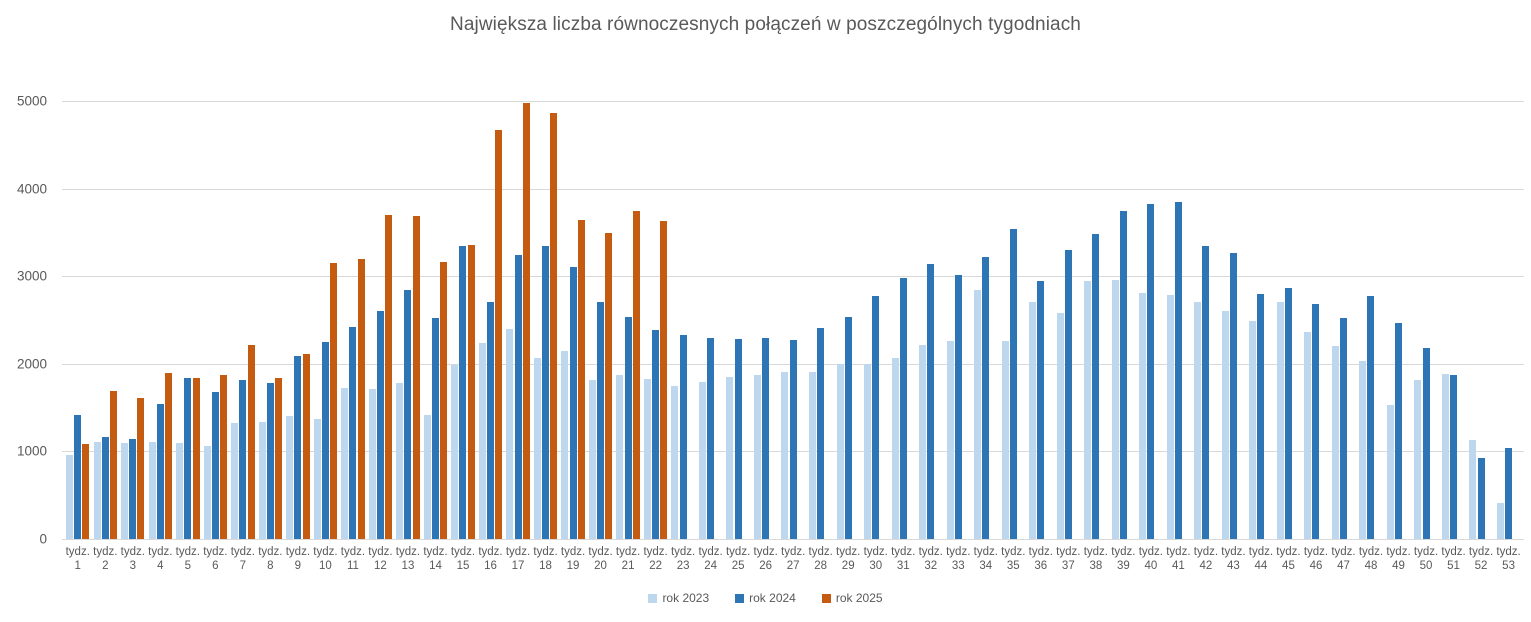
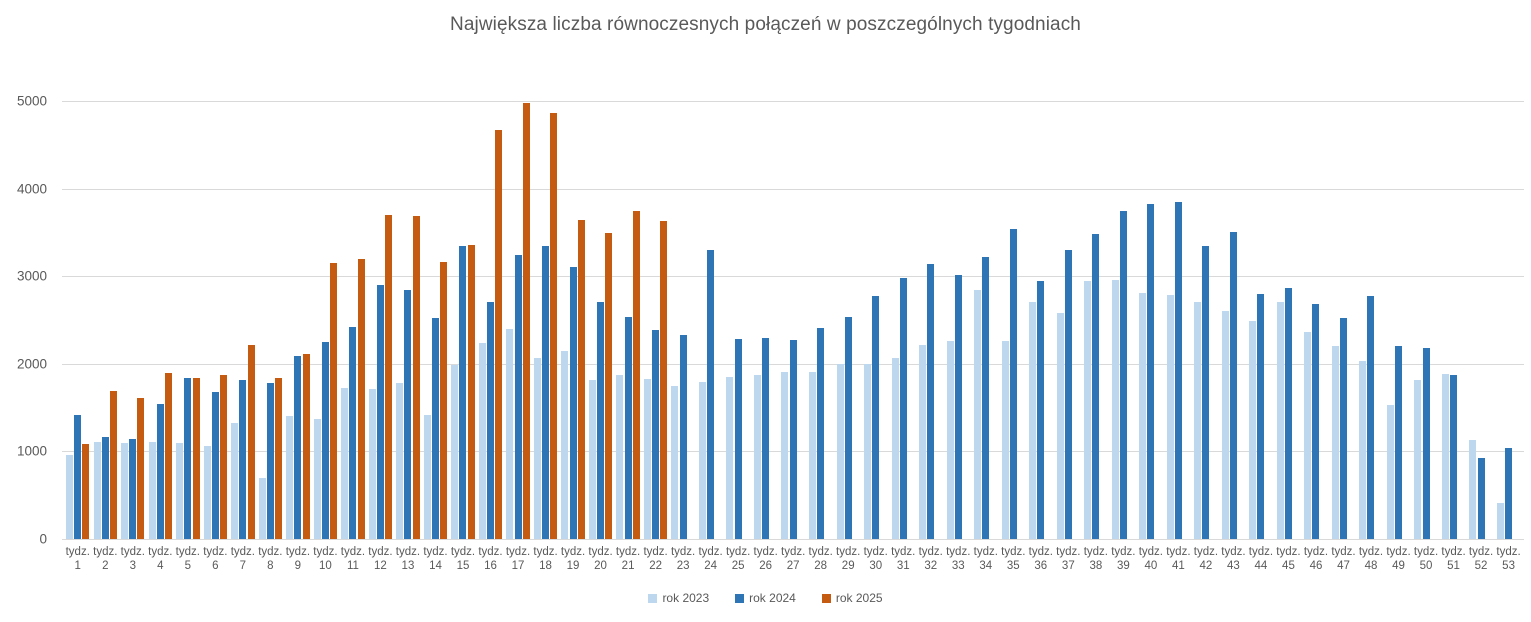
rok 2023/tydz. 8: 1300 -> 700
rok 2024/tydz. 12: 2600 -> 2900
rok 2024/tydz. 24: 2300 -> 3300
rok 2024/tydz. 43: 3300 -> 3500
rok 2024/tydz. 49: 2500 -> 2200
